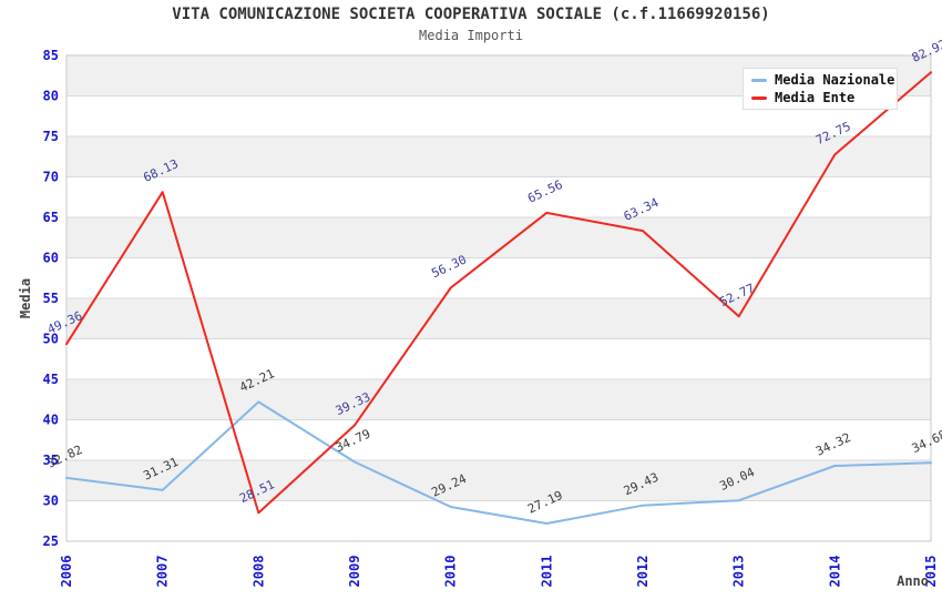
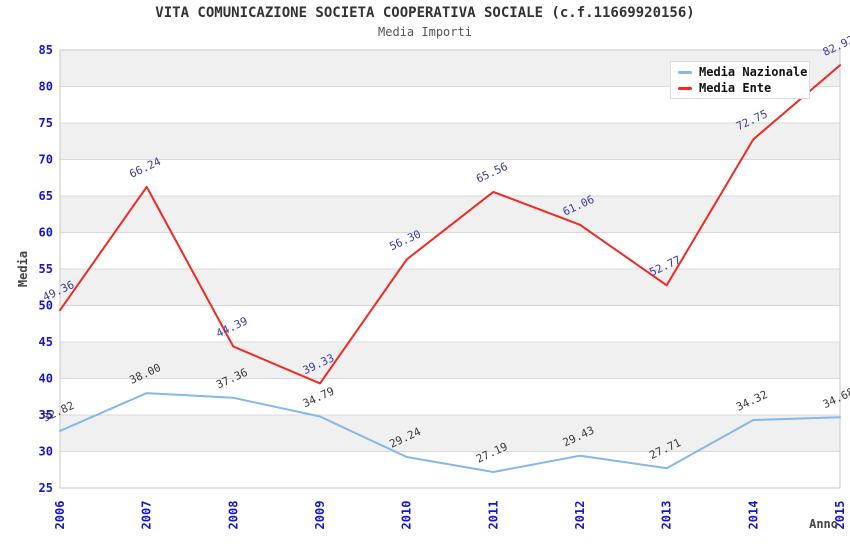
Media Nazionale/2007: 31.31 -> 38.00
Media Ente/2007: 68.13 -> 66.24
Media Nazionale/2008: 42.21 -> 37.36
Media Ente/2008: 28.51 -> 44.39
Media Ente/2012: 63.34 -> 61.06
Media Nazionale/2013: 30.04 -> 27.71
